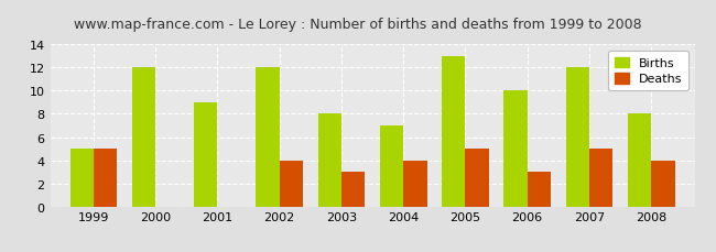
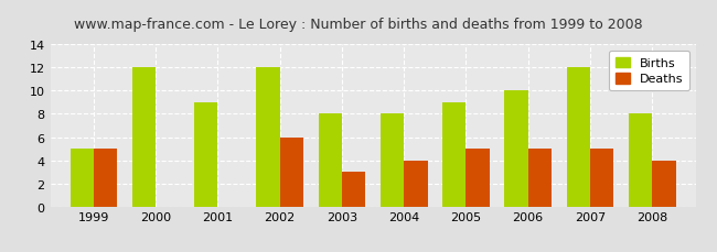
Deaths/2002: 4 -> 6
Births/2004: 7 -> 8
Births/2005: 13 -> 9
Deaths/2006: 3 -> 5
